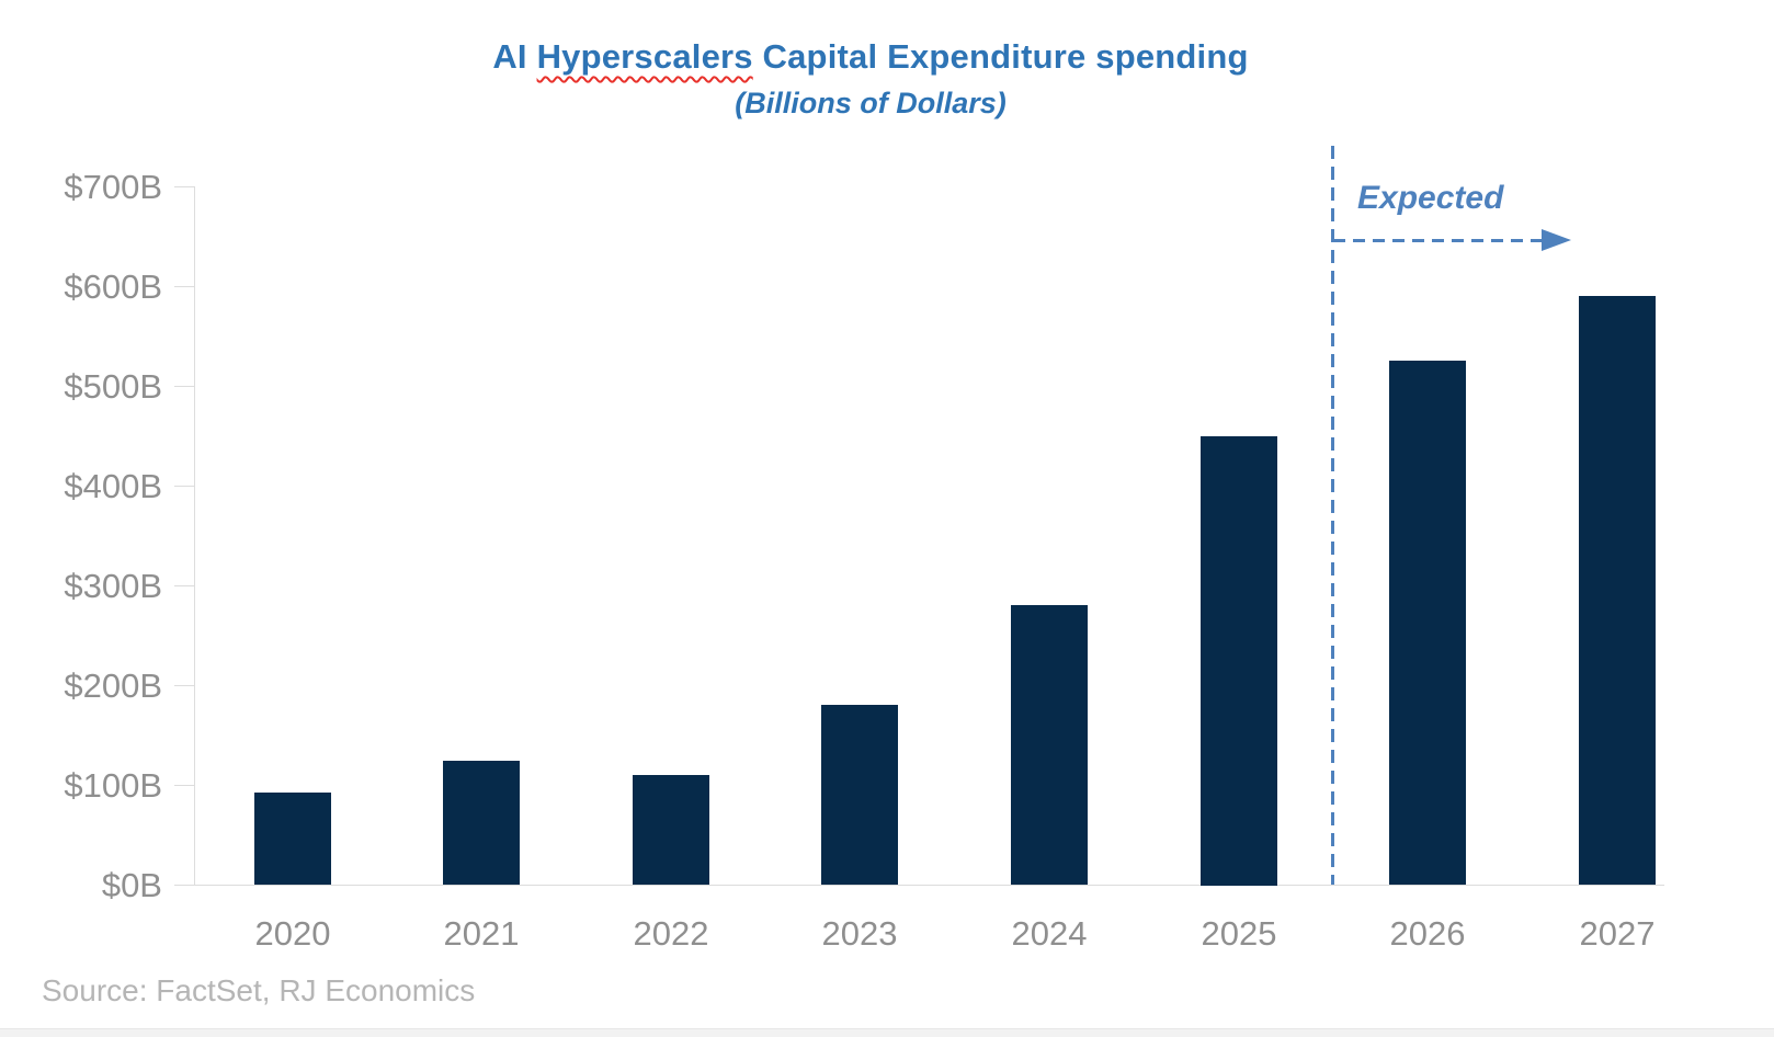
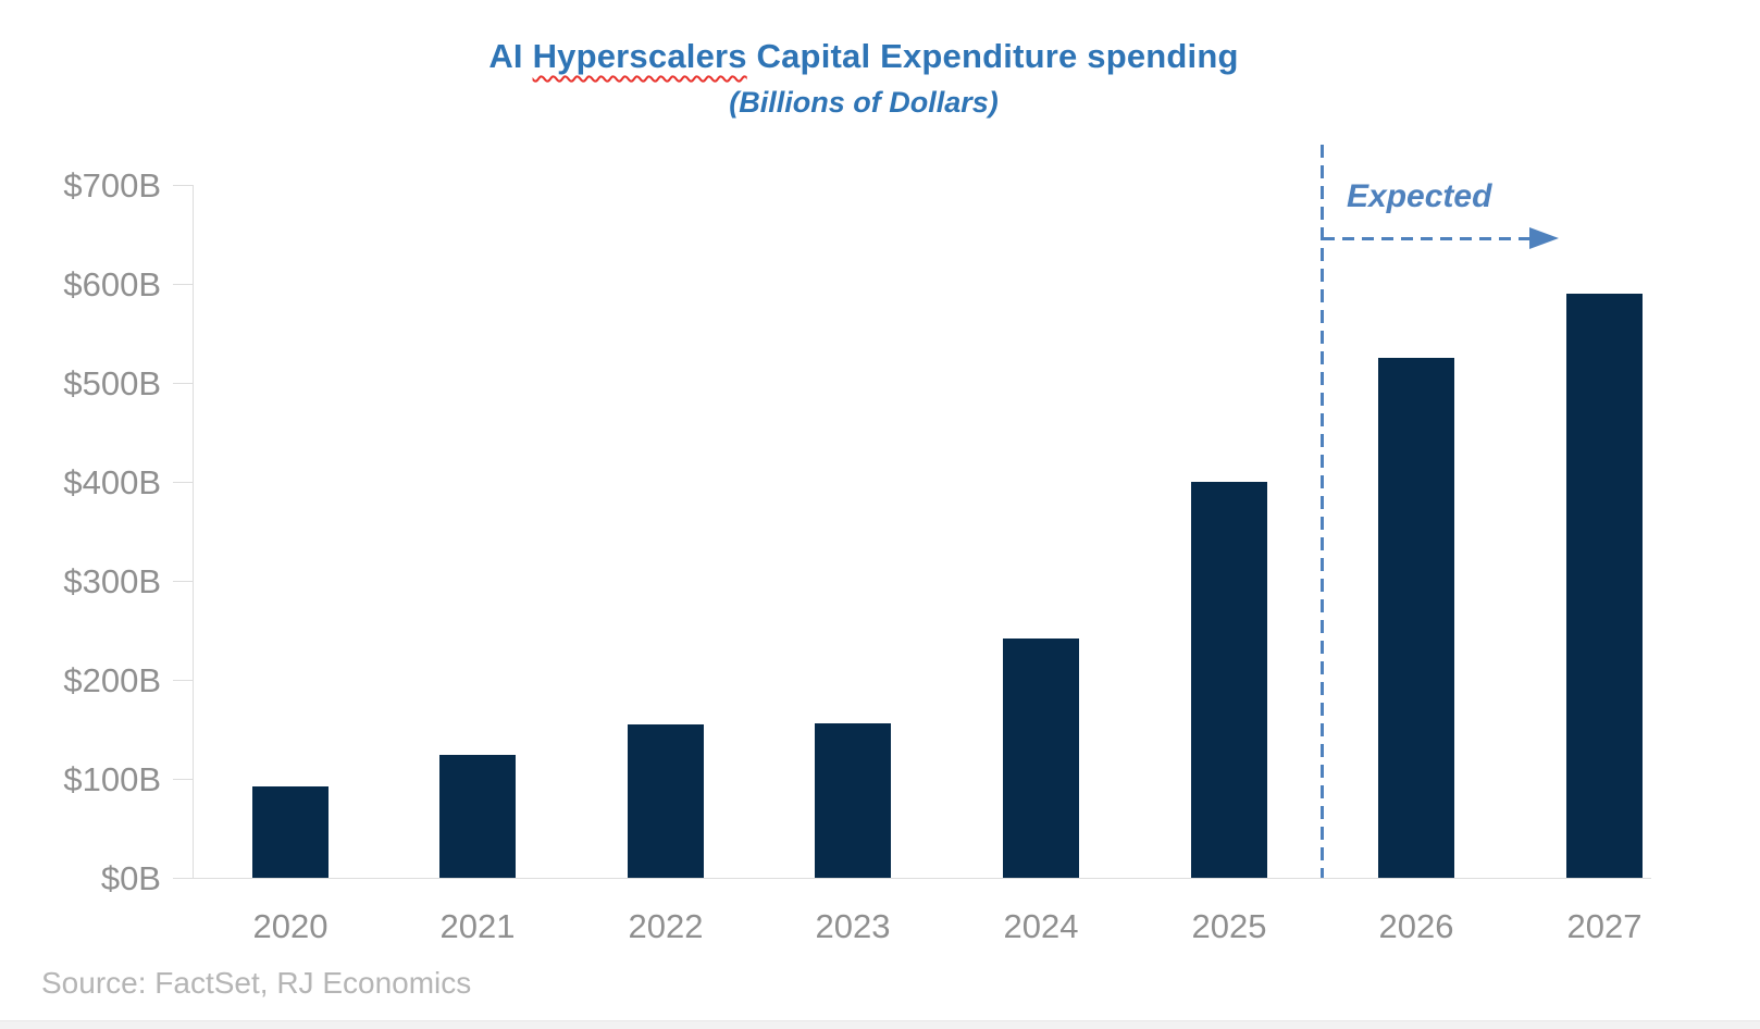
2022: $110B -> $160B
2023: $180B -> $160B
2024: $280B -> $240B
2025: $450B -> $400B
